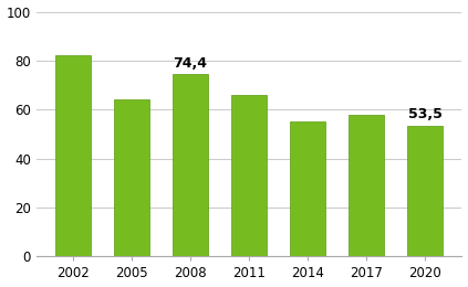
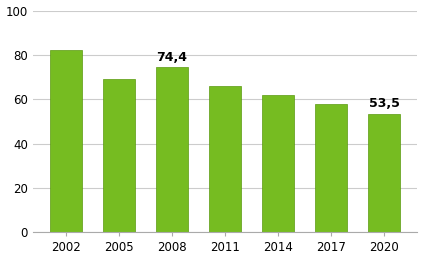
2005: 64.0 -> 69.0
2014: 55.0 -> 62.0
